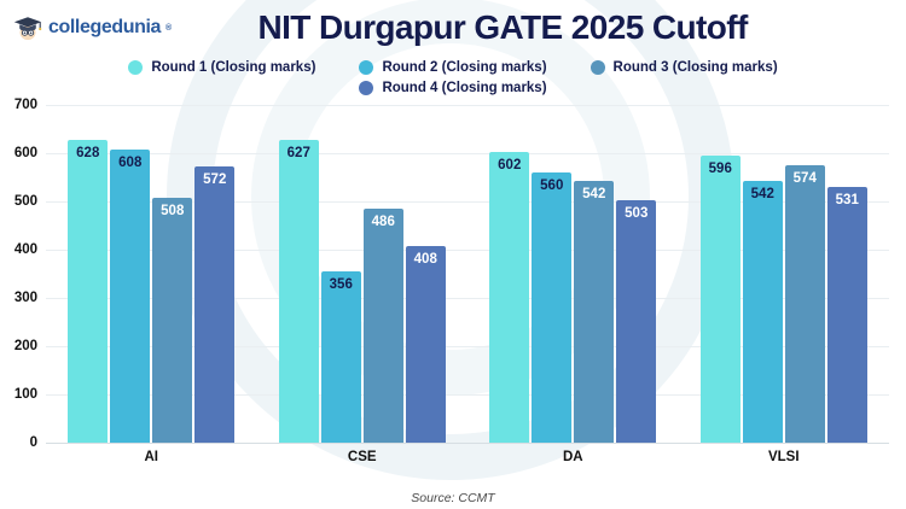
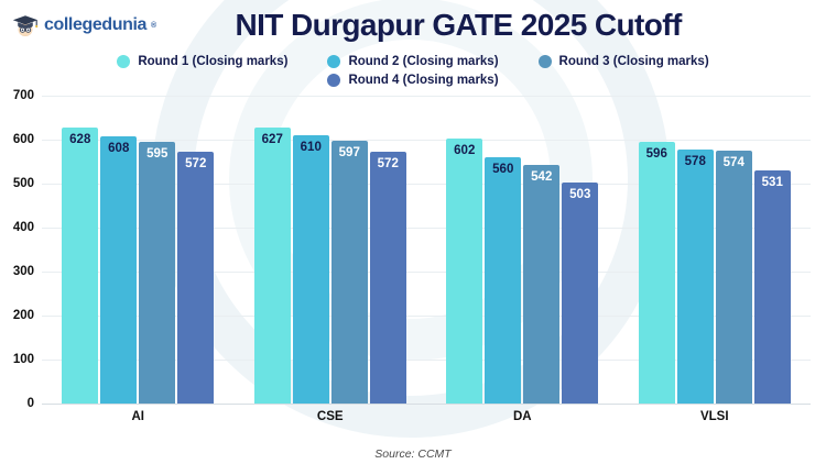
Round 3 (Closing marks)/AI: 508 -> 595
Round 2 (Closing marks)/CSE: 356 -> 610
Round 3 (Closing marks)/CSE: 486 -> 597
Round 4 (Closing marks)/CSE: 408 -> 572
Round 2 (Closing marks)/VLSI: 542 -> 578
